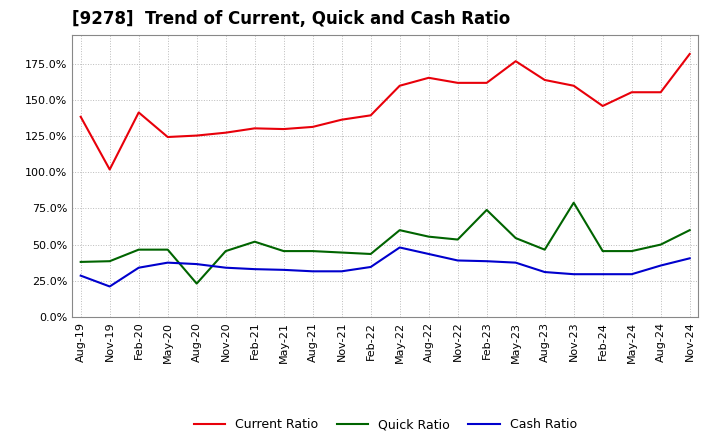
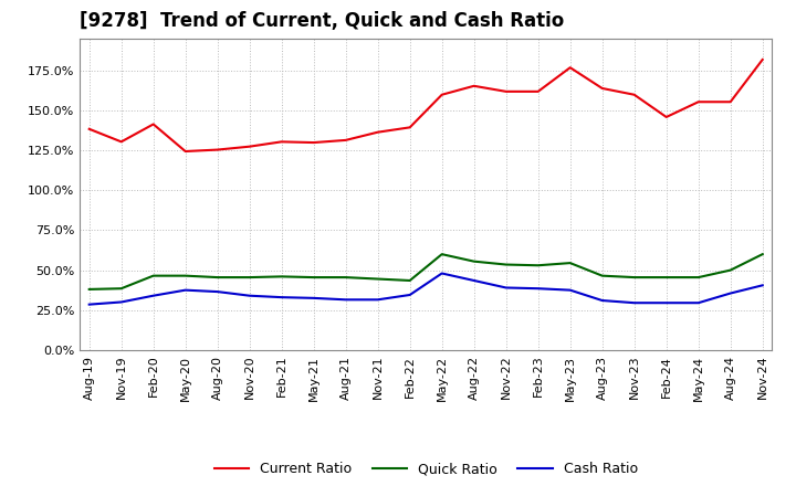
Current Ratio/Nov-19: 102% -> 130%
Cash Ratio/Nov-19: 21% -> 30%
Quick Ratio/Aug-20: 23% -> 46%
Quick Ratio/Feb-21: 52% -> 46%
Quick Ratio/Feb-23: 74% -> 53%
Quick Ratio/Nov-23: 79% -> 46%
